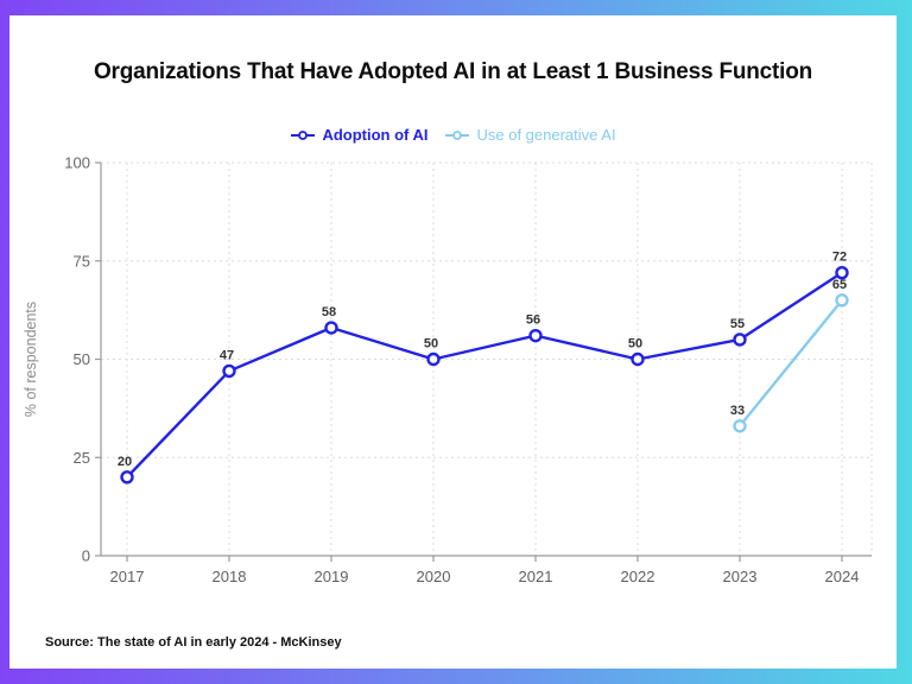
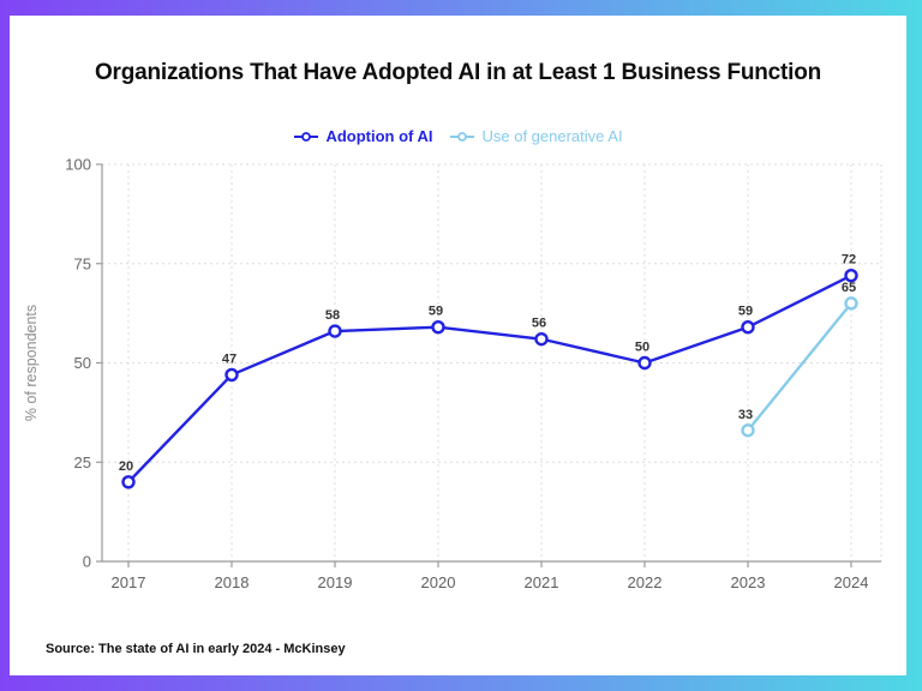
Adoption of AI/2020: 50 -> 59
Adoption of AI/2023: 55 -> 59
